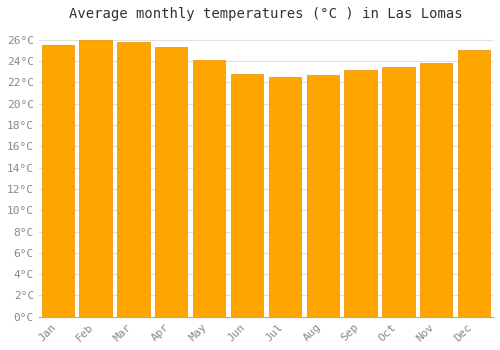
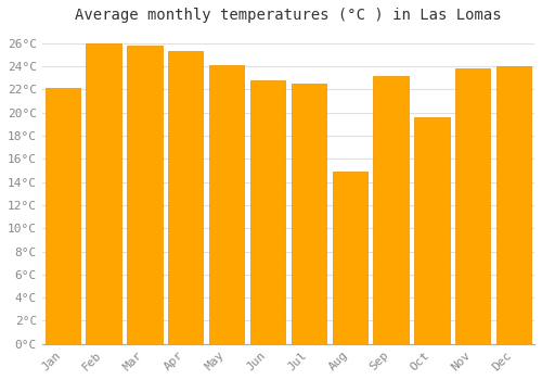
Jan: 25.5°C -> 22.1°C
Aug: 22.7°C -> 14.9°C
Oct: 23.4°C -> 19.6°C
Dec: 25.0°C -> 24.0°C
